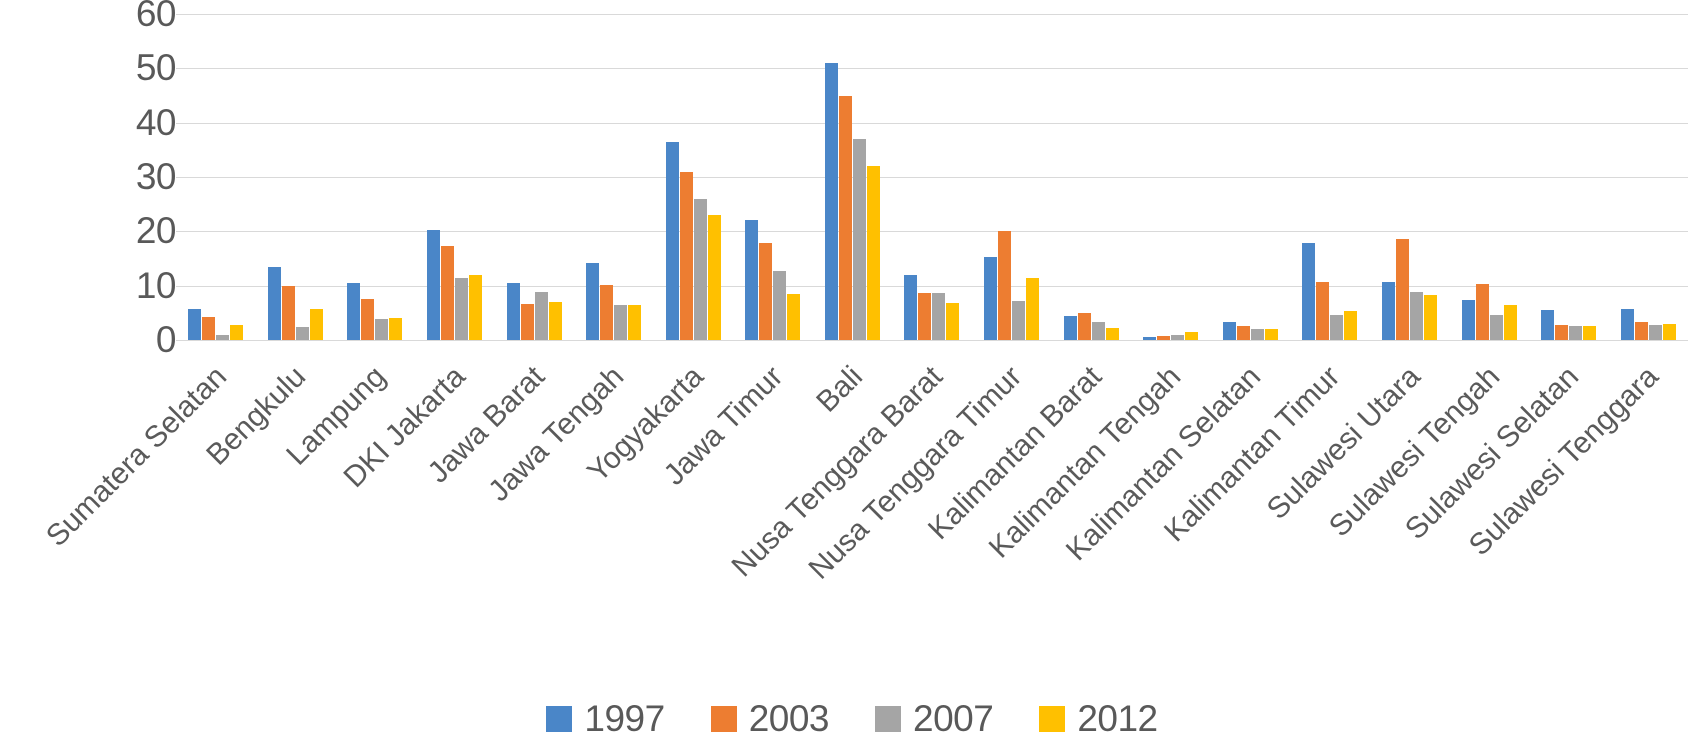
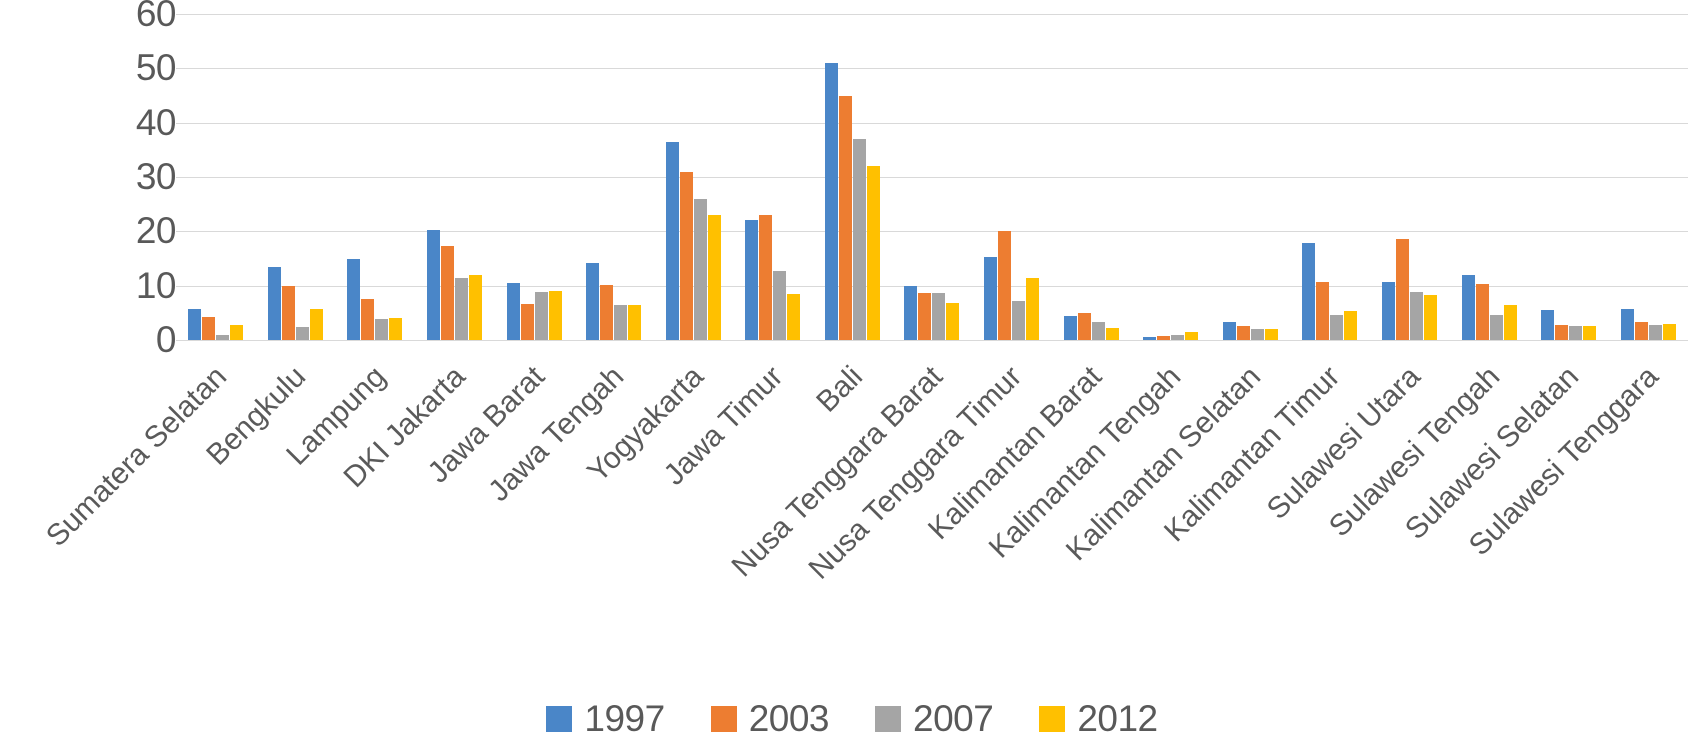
1997/Lampung: 10 -> 15
2012/Jawa Barat: 7 -> 9
2003/Jawa Timur: 18 -> 23
1997/Nusa Tenggara Barat: 12 -> 10
1997/Sulawesi Tengah: 7 -> 12
